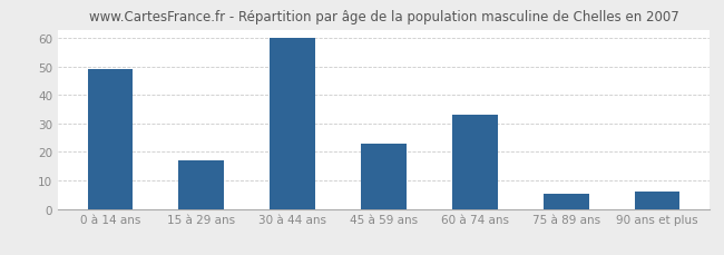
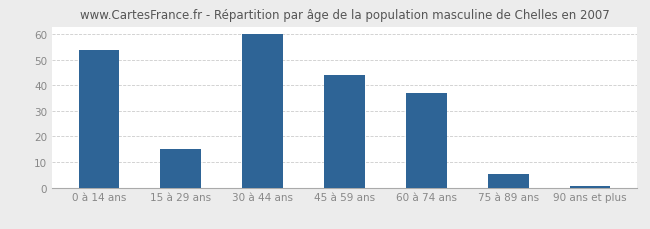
0 à 14 ans: 49.0 -> 54.0
15 à 29 ans: 17.0 -> 15.0
45 à 59 ans: 23.0 -> 44.0
60 à 74 ans: 33.0 -> 37.0
90 ans et plus: 6.0 -> 0.7
